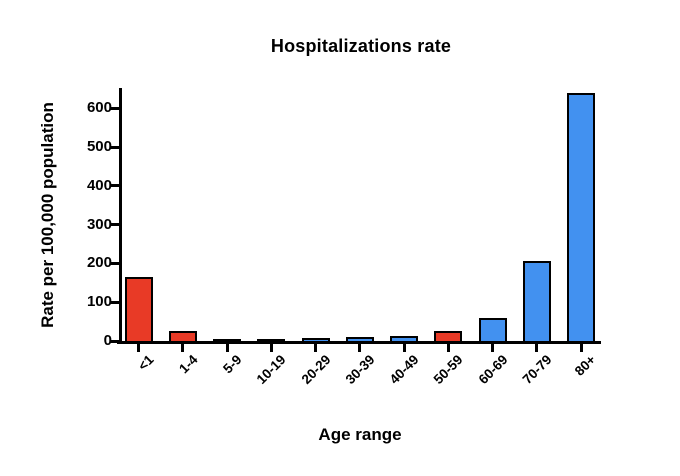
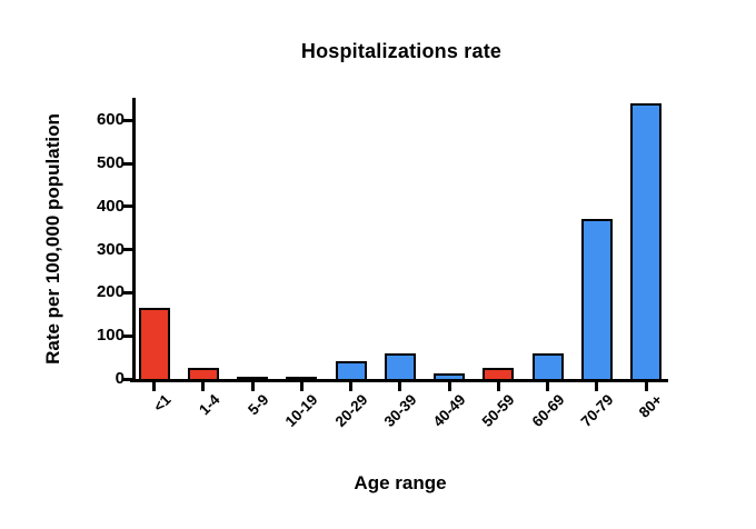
20-29: 10 -> 40
30-39: 10 -> 60
70-79: 200 -> 370
